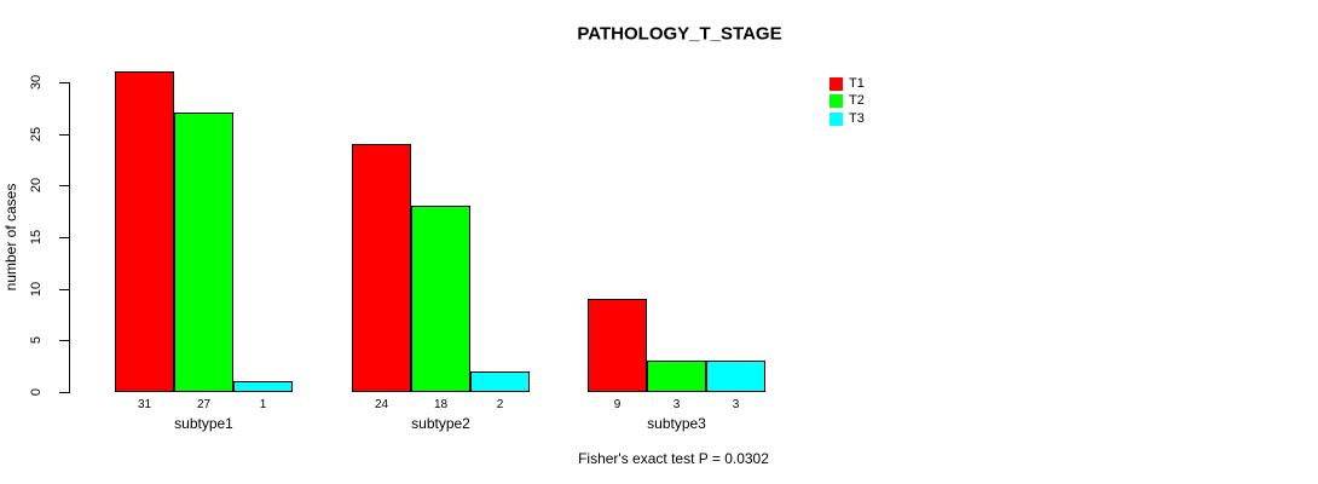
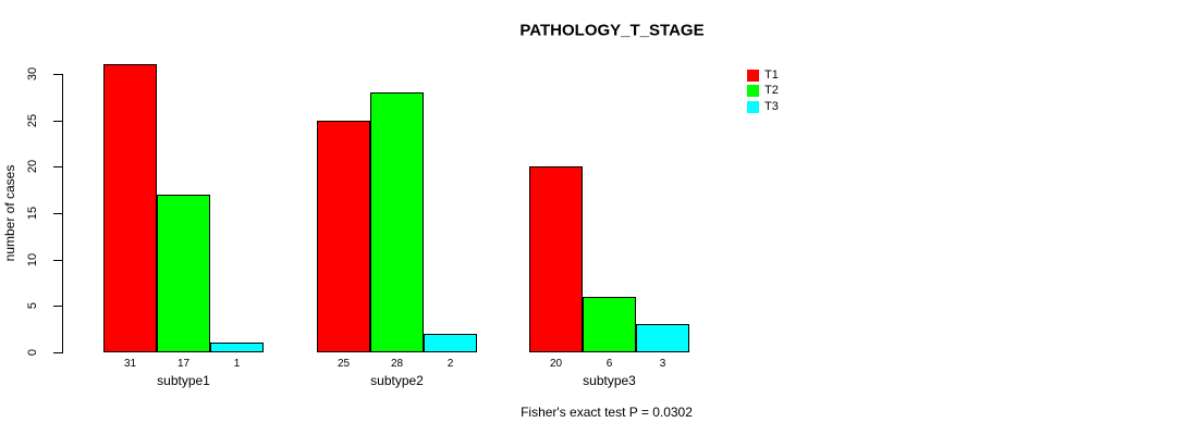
T2/subtype1: 27 -> 17
T1/subtype2: 24 -> 25
T2/subtype2: 18 -> 28
T1/subtype3: 9 -> 20
T2/subtype3: 3 -> 6
